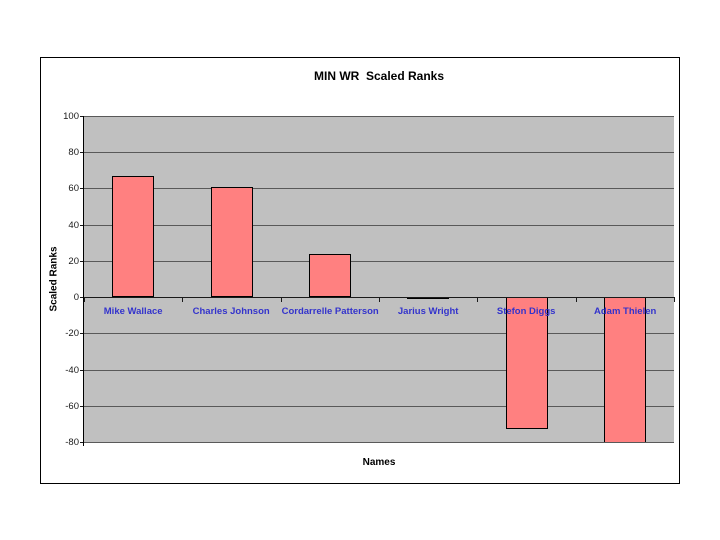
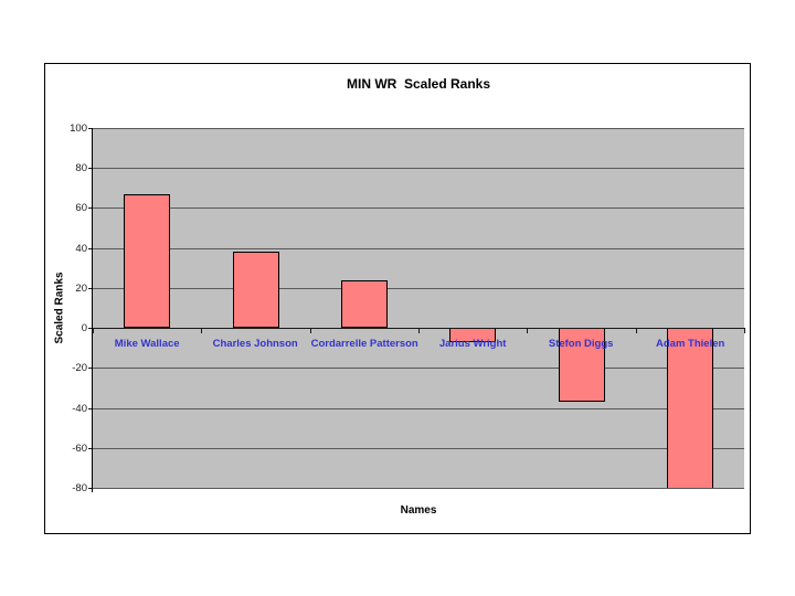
Charles Johnson: 61 -> 38
Jarius Wright: -1 -> -7
Stefon Diggs: -73 -> -37
